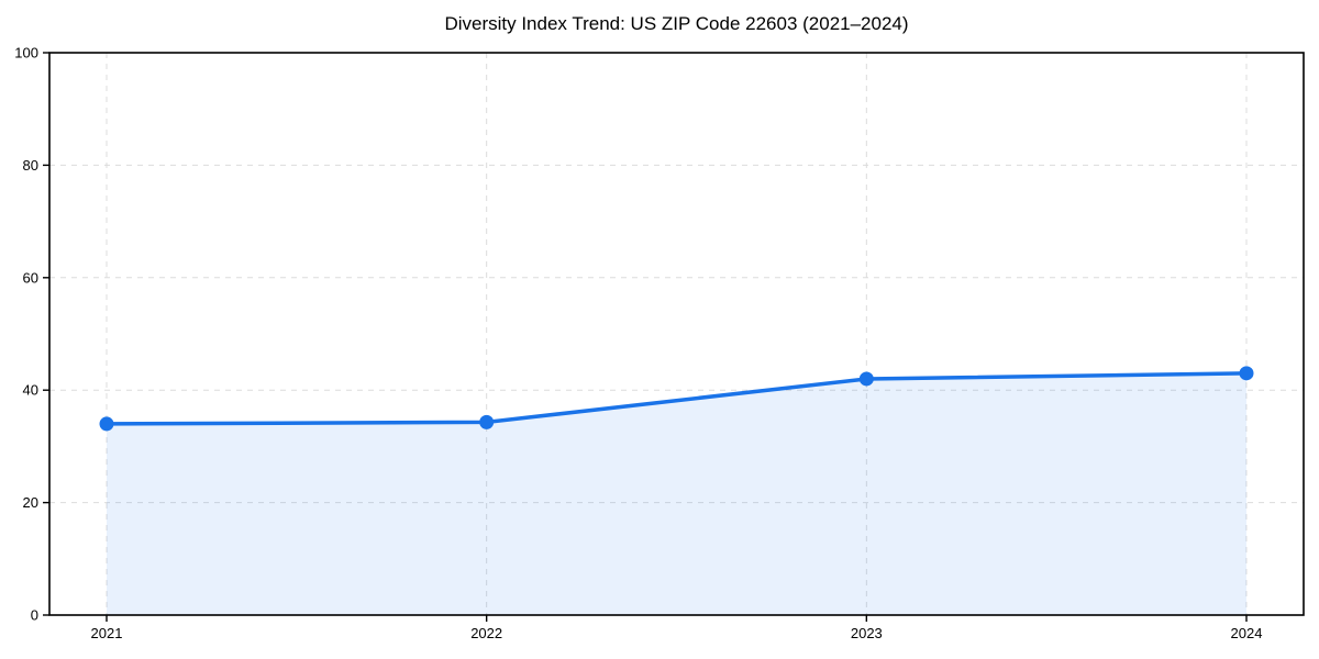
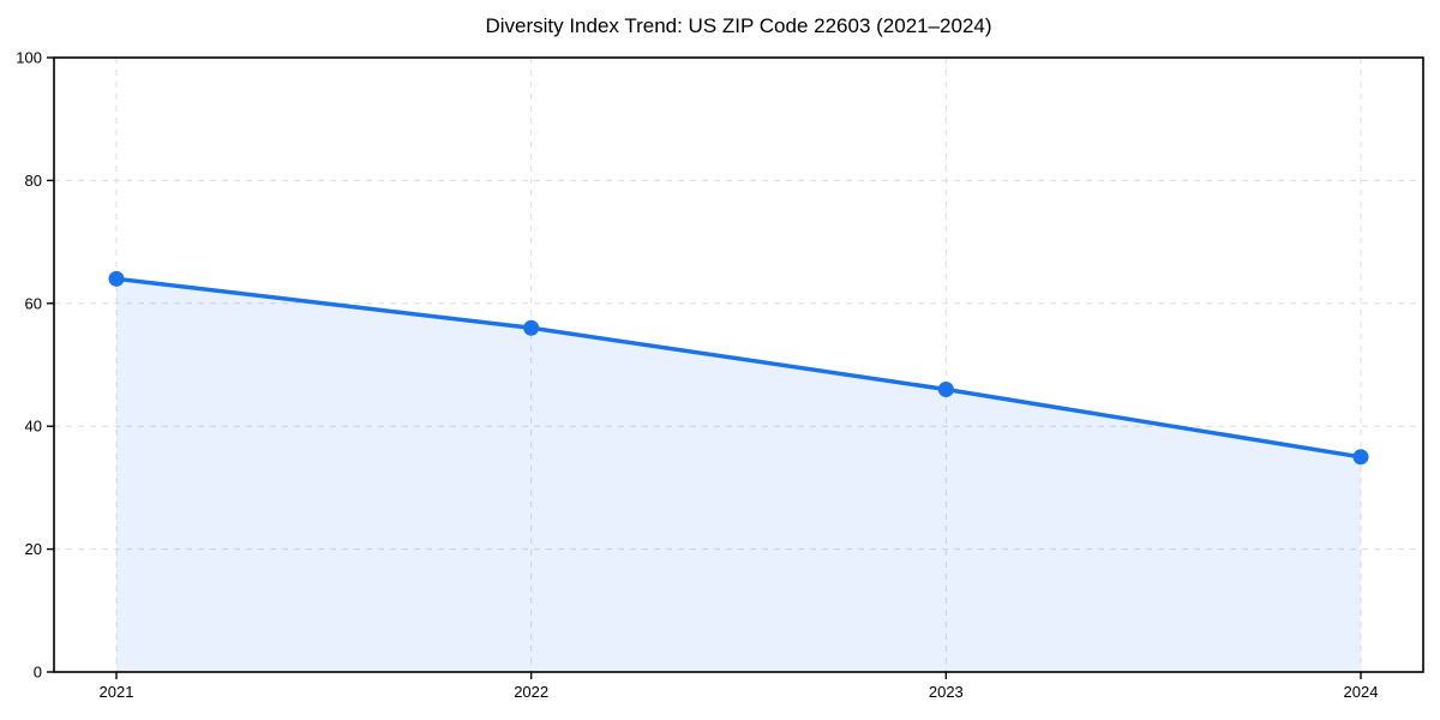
2021: 34 -> 64
2022: 34 -> 56
2023: 42 -> 46
2024: 43 -> 35
